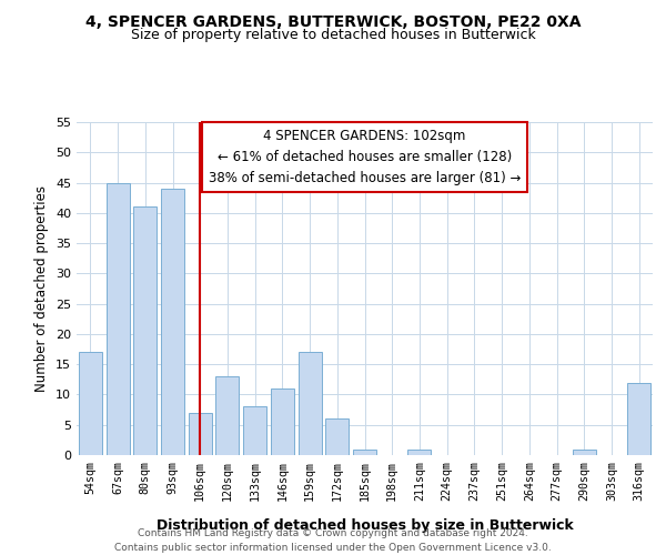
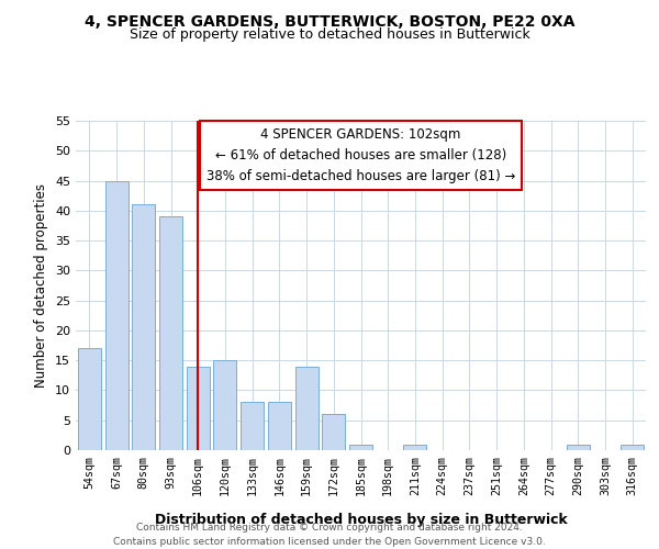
93sqm: 44 -> 39
106sqm: 7 -> 14
120sqm: 13 -> 15
146sqm: 11 -> 8
159sqm: 17 -> 14
316sqm: 12 -> 1
